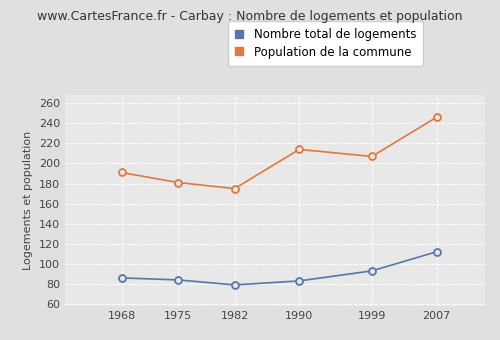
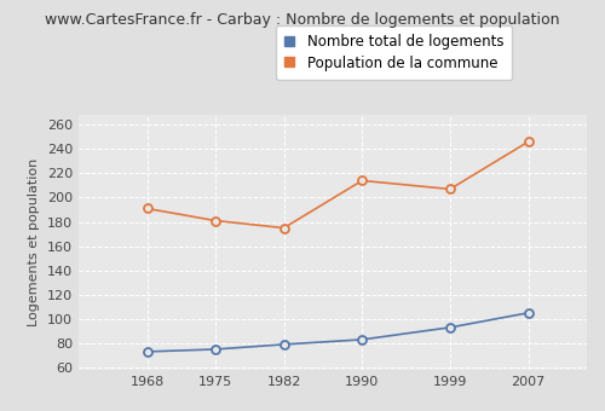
Nombre total de logements/1968: 86 -> 73
Nombre total de logements/1975: 84 -> 75
Nombre total de logements/2007: 112 -> 105
